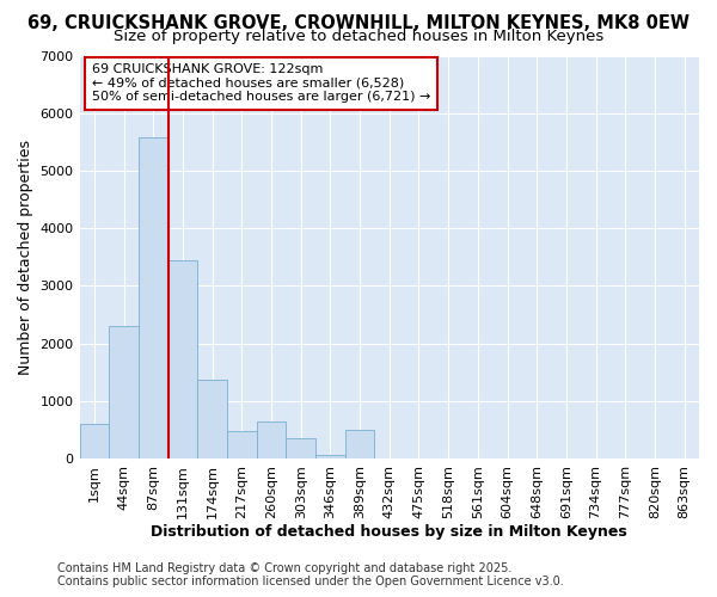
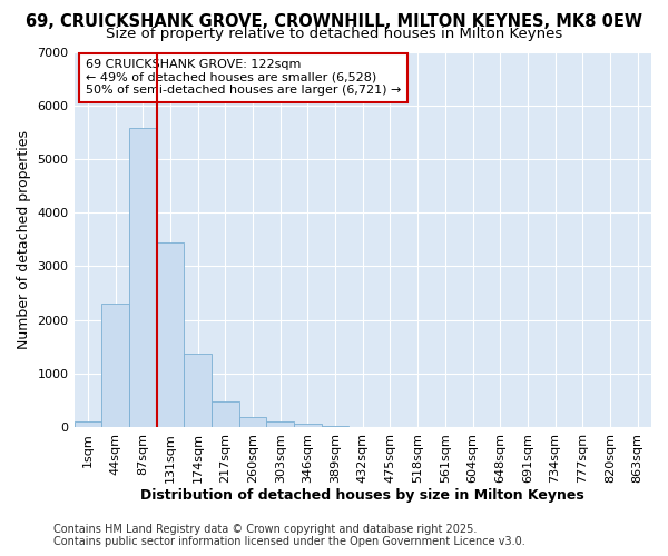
1sqm: 600 -> 100
260sqm: 650 -> 190
303sqm: 350 -> 100
389sqm: 500 -> 10
